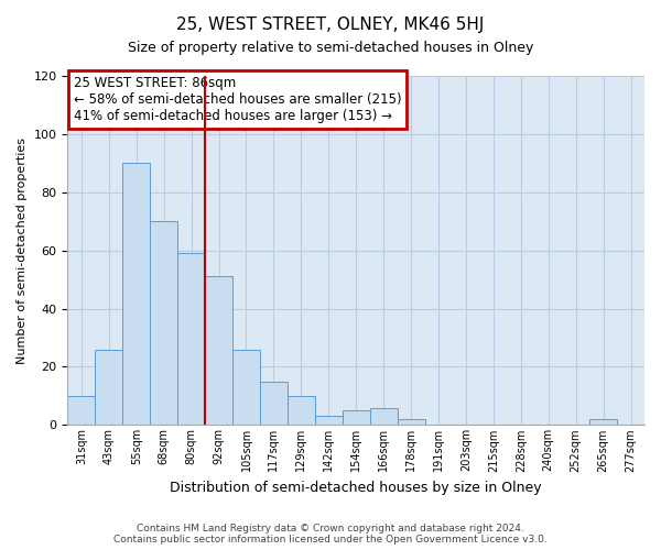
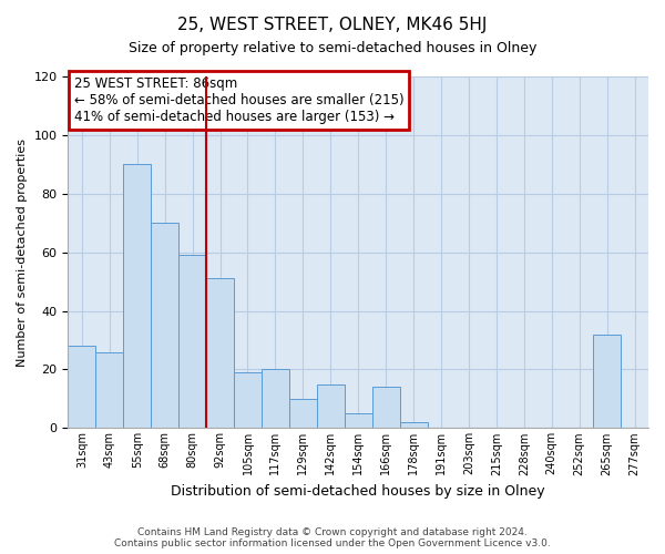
31sqm: 10 -> 28
105sqm: 26 -> 19
117sqm: 15 -> 20
142sqm: 3 -> 15
166sqm: 6 -> 14
265sqm: 2 -> 32
